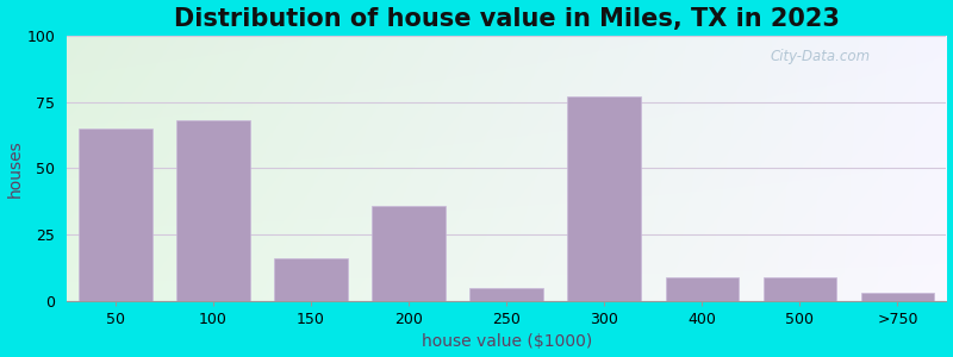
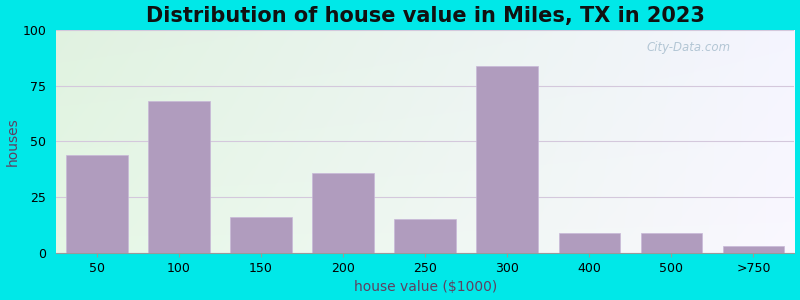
50: 65 -> 44
250: 5 -> 15
300: 77 -> 84
